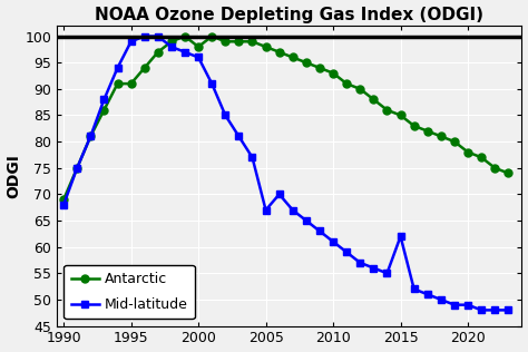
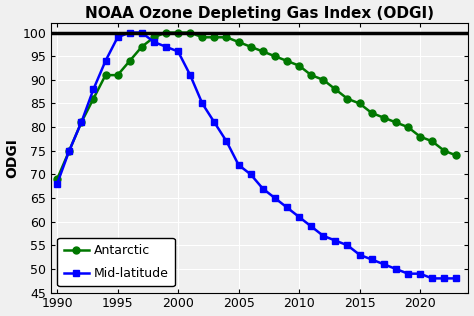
Antarctic/2000: 98 -> 100
Mid-latitude/2005: 67 -> 72
Mid-latitude/2015: 62 -> 53
